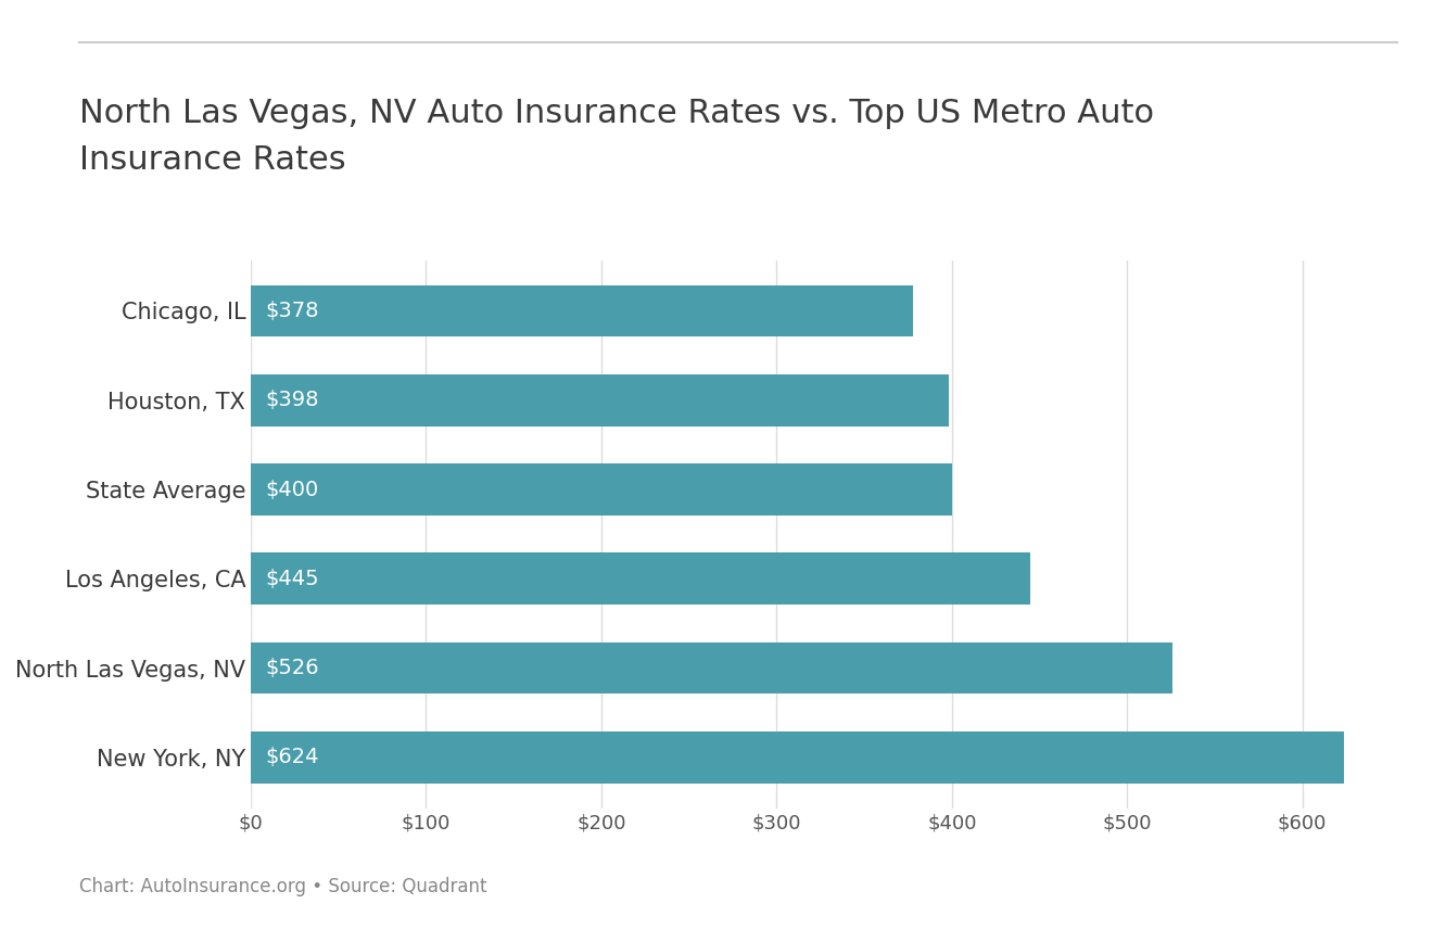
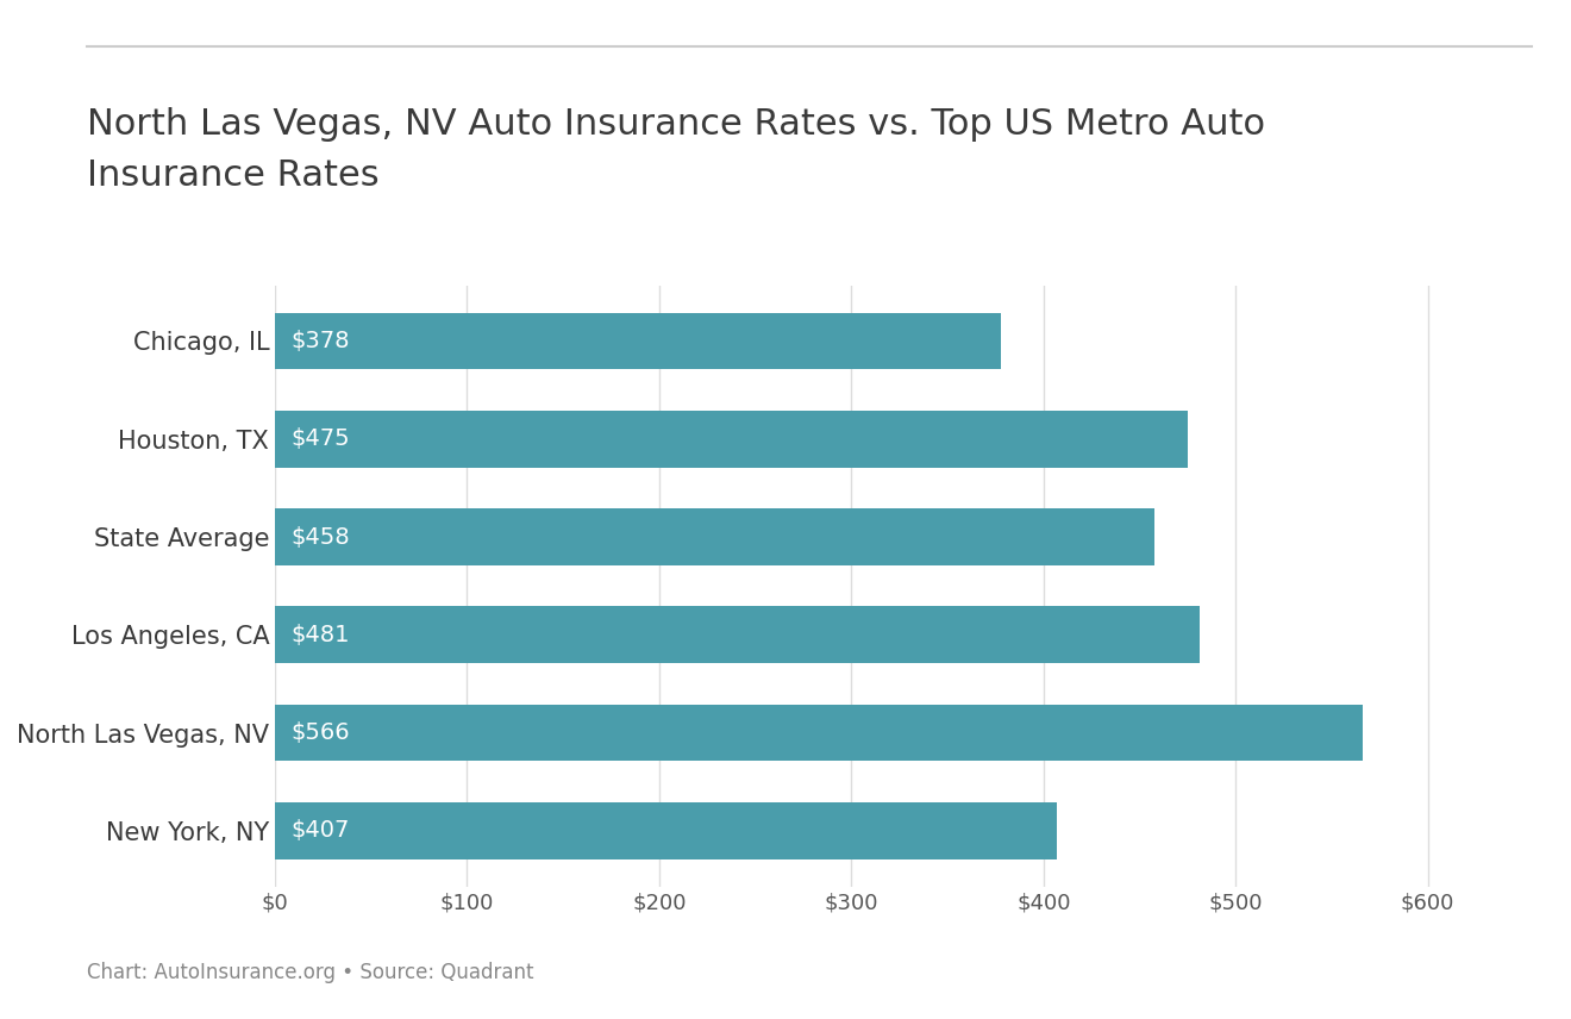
Houston, TX: $398 -> $475
State Average: $400 -> $458
Los Angeles, CA: $445 -> $481
North Las Vegas, NV: $526 -> $566
New York, NY: $624 -> $407
